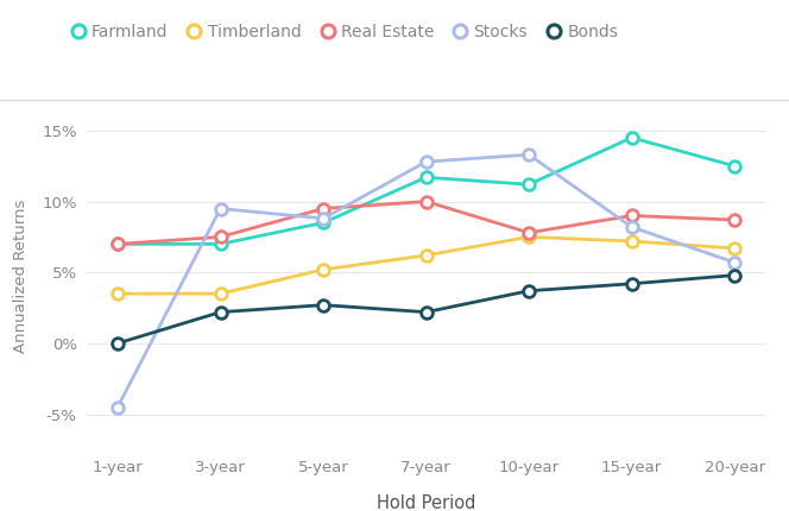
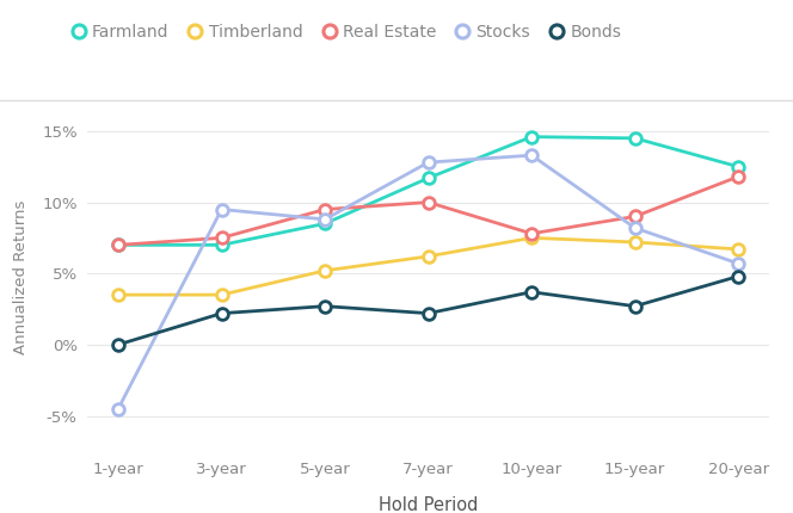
Farmland/10-year: 11.2% -> 14.6%
Bonds/15-year: 4.2% -> 2.7%
Real Estate/20-year: 8.7% -> 11.8%
